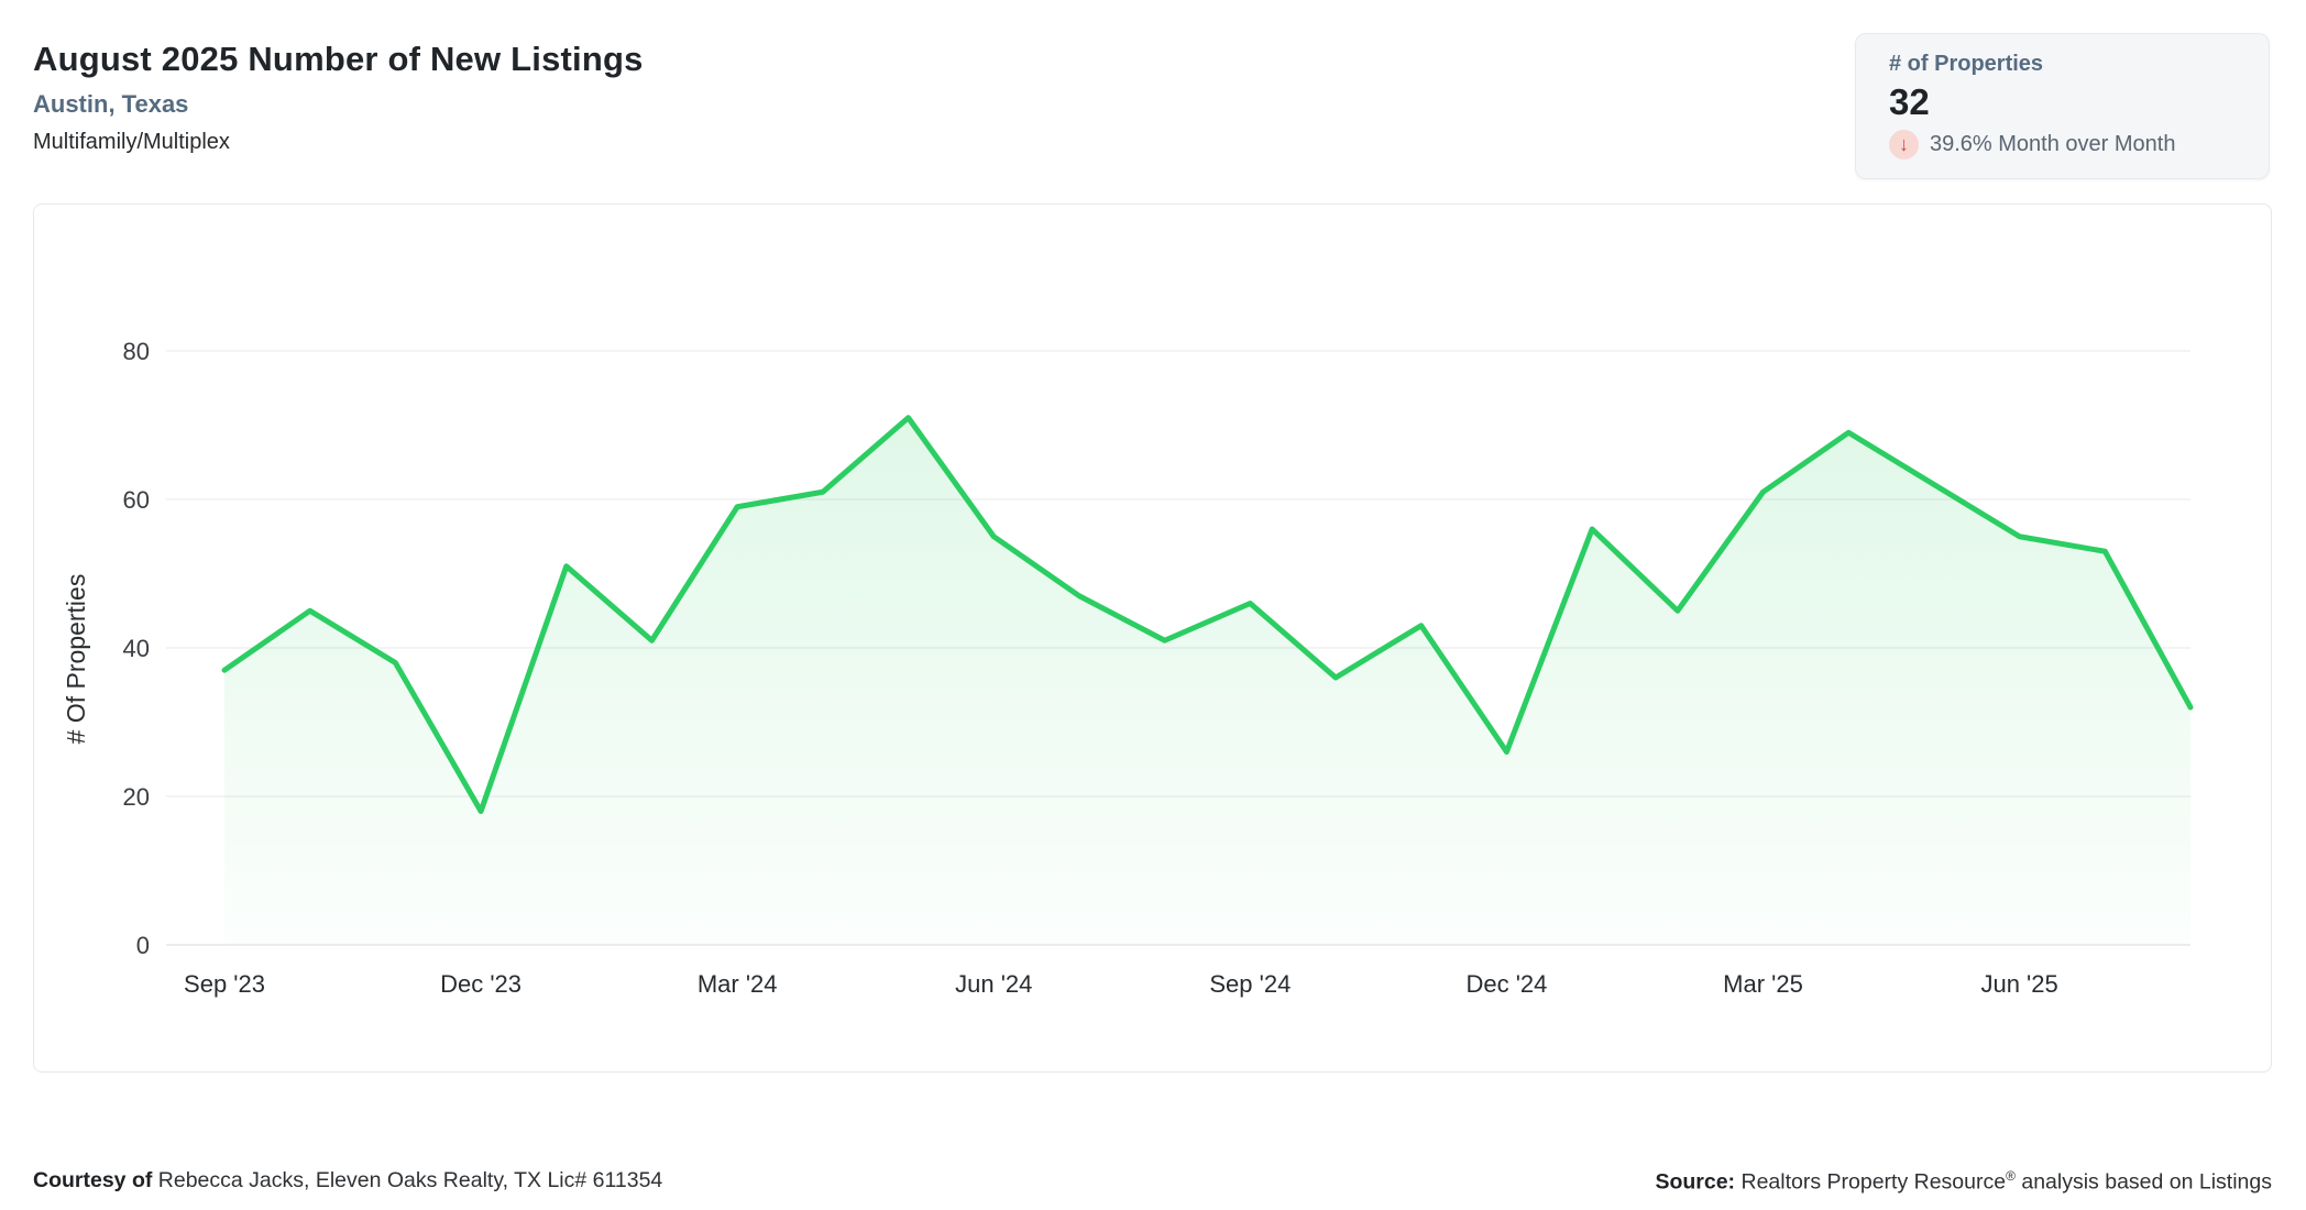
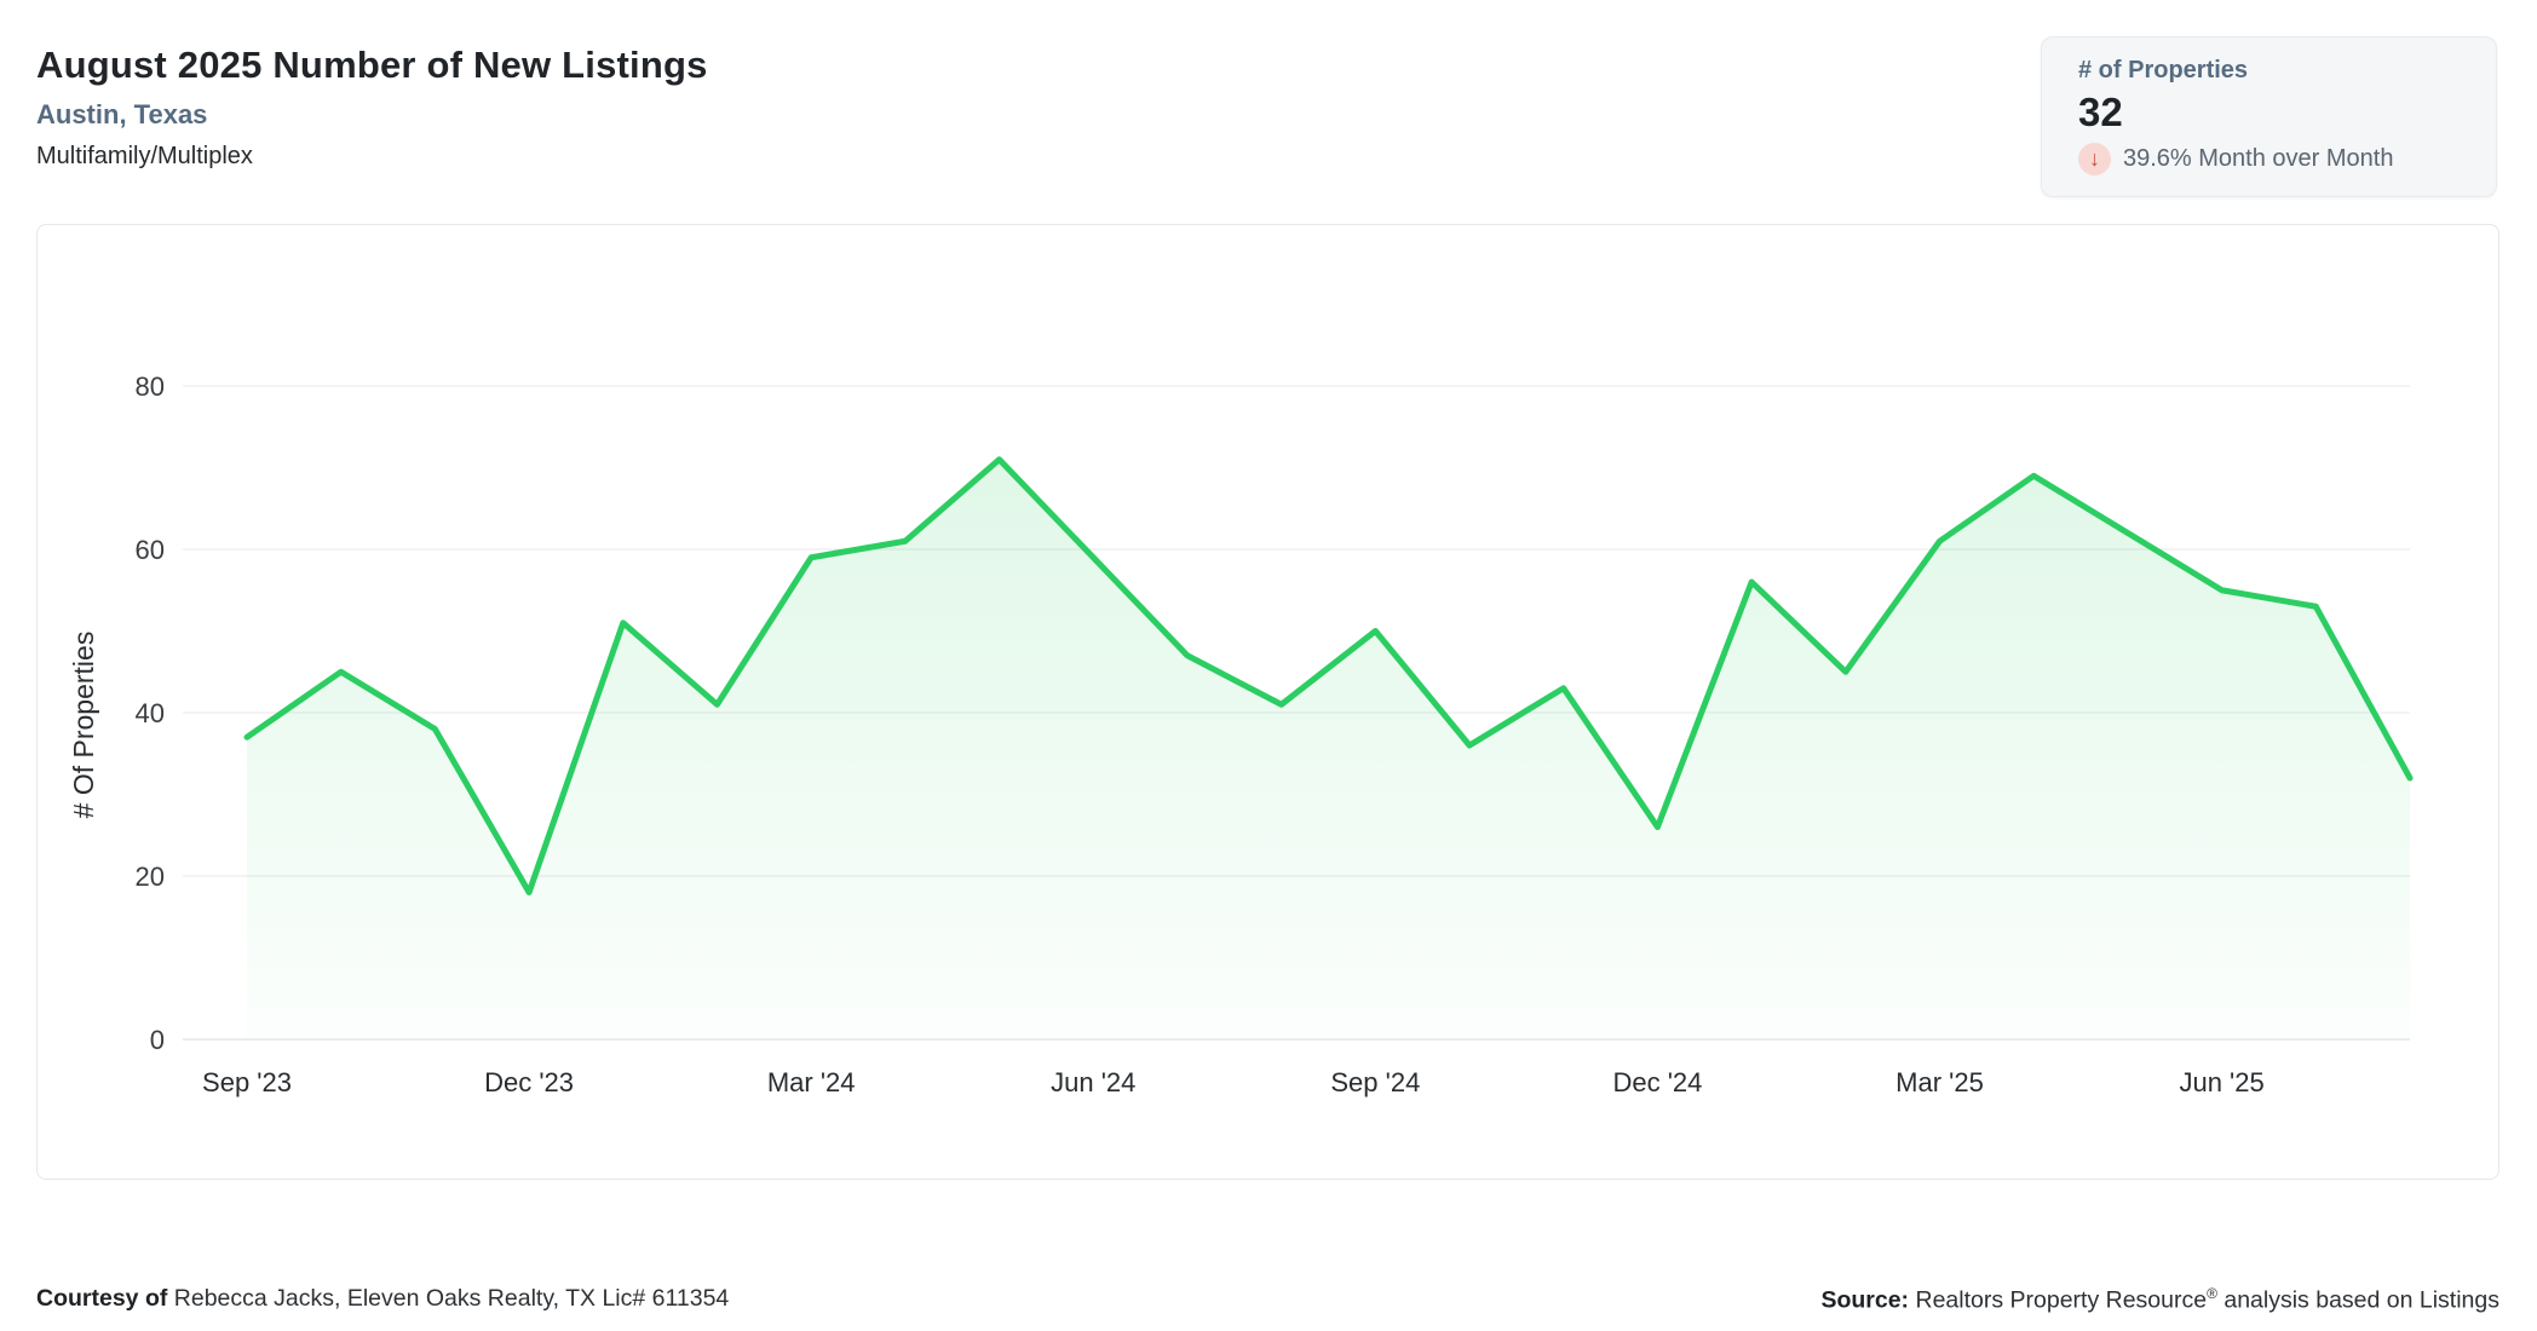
Jun '24: 55 -> 59
Sep '24: 46 -> 50
